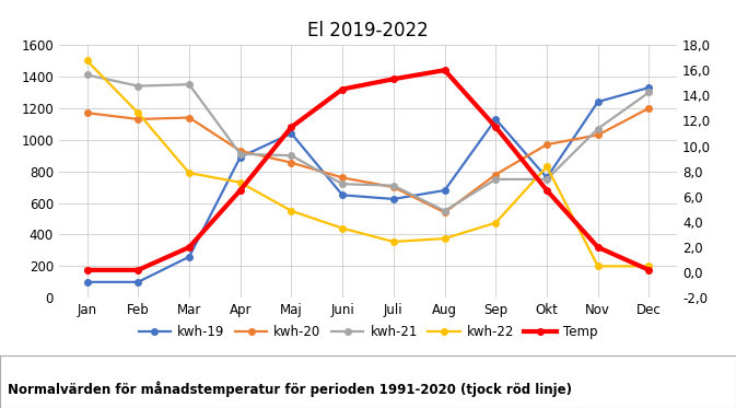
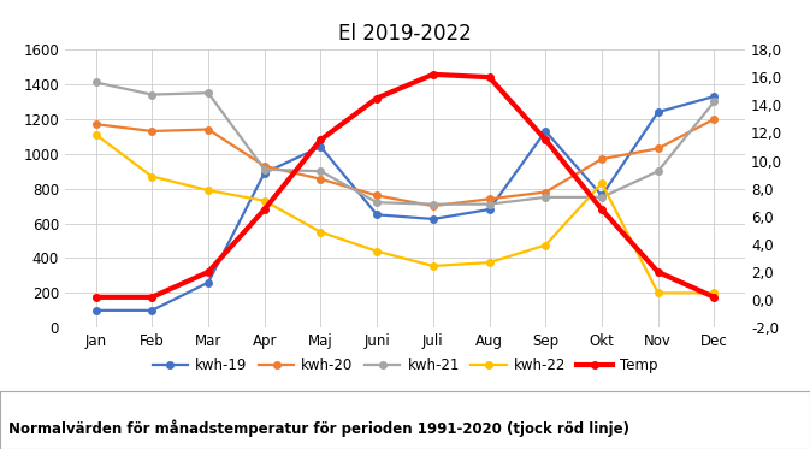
kwh-22/Jan: 1500 -> 1110
kwh-22/Feb: 1170 -> 870
Temp/Juli: 15,3 -> 16,2
kwh-20/Aug: 540 -> 740
kwh-21/Aug: 550 -> 710
kwh-21/Nov: 1070 -> 900
